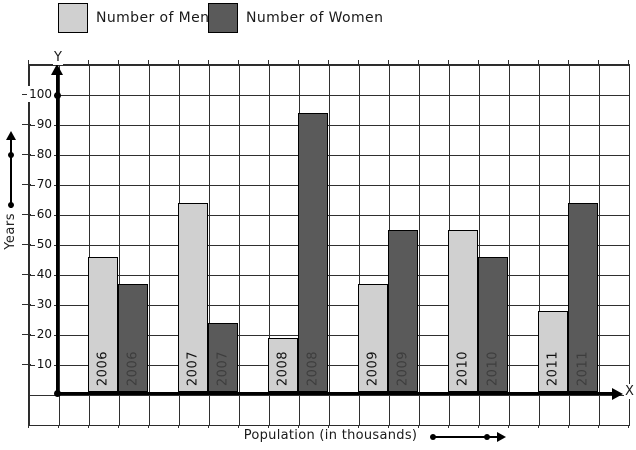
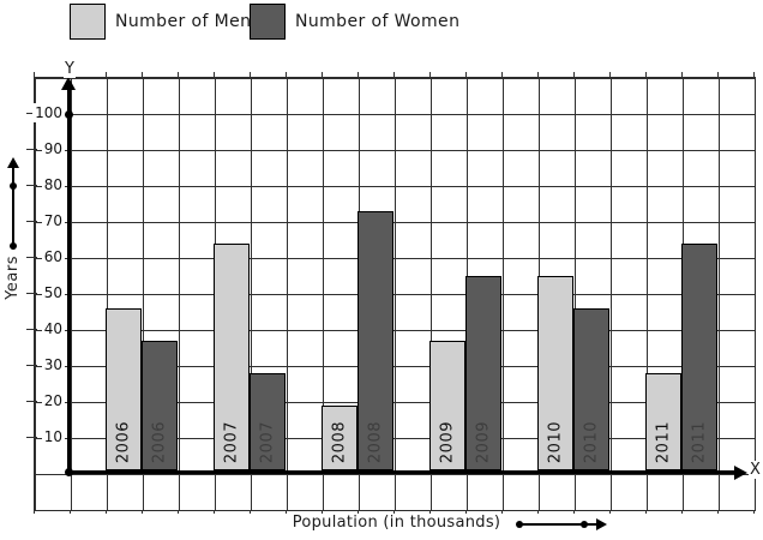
Number of Women/2007: 23 -> 27
Number of Women/2008: 93 -> 72
